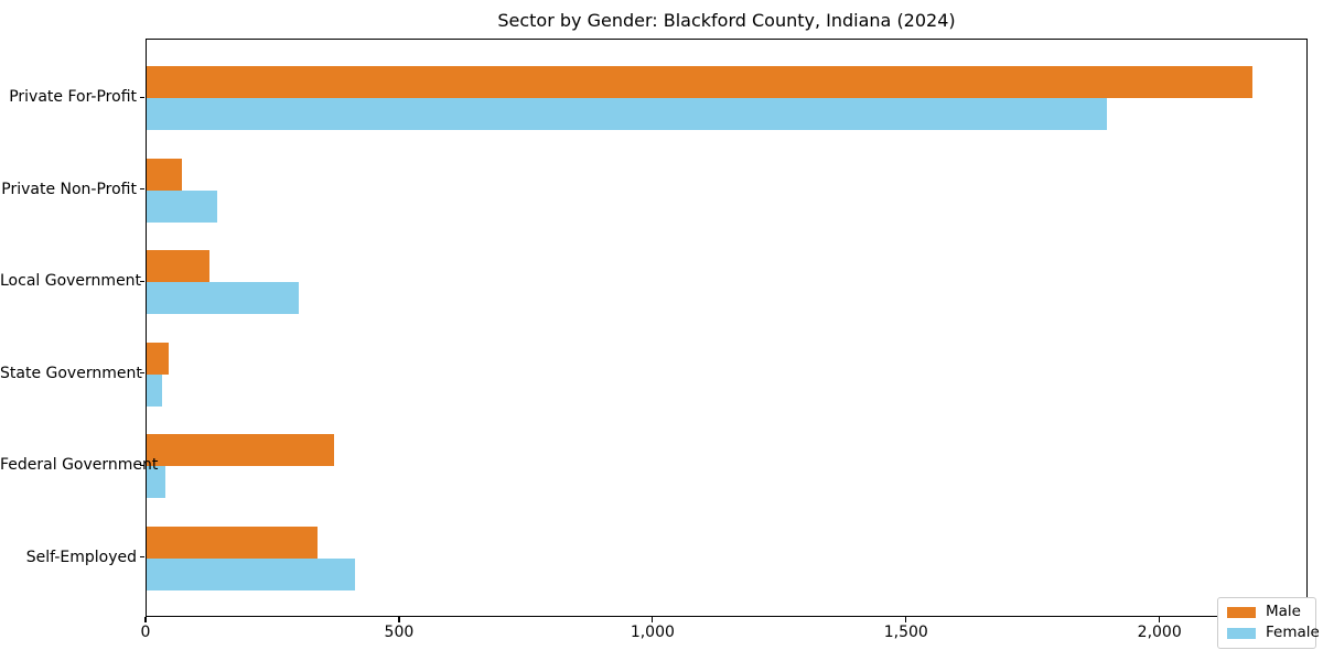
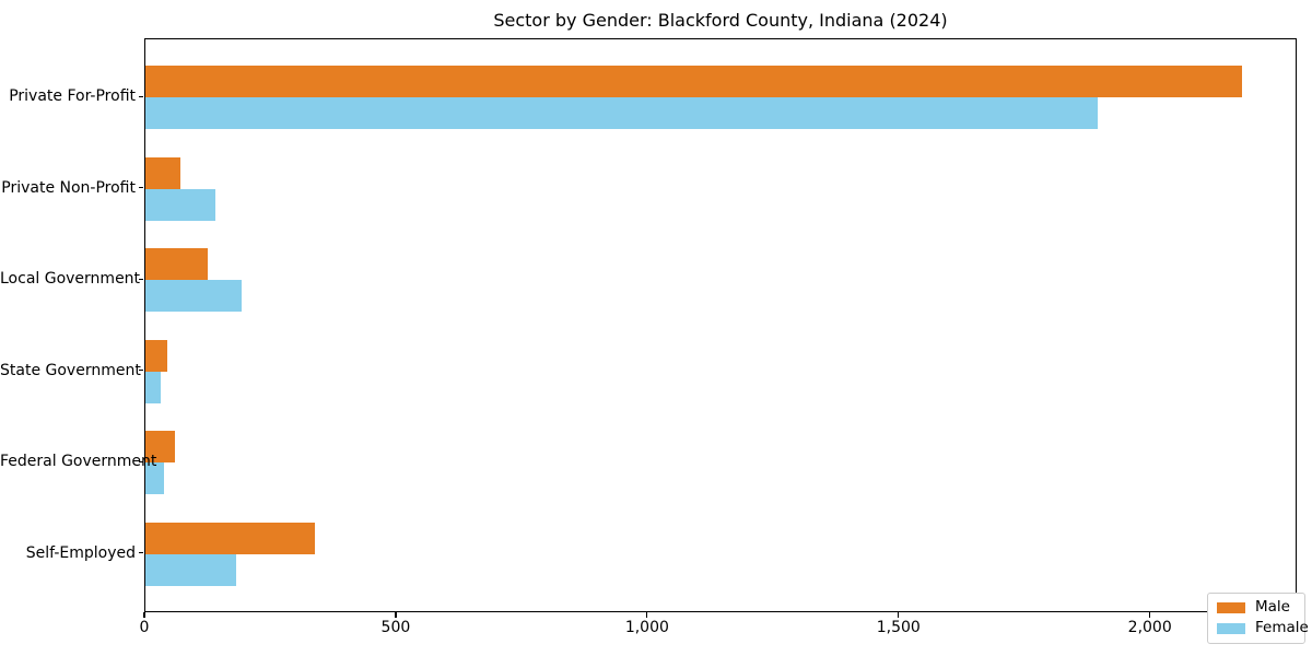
Female/Local Government: 300 -> 190
Male/Federal Government: 370 -> 60
Female/Self-Employed: 410 -> 180
